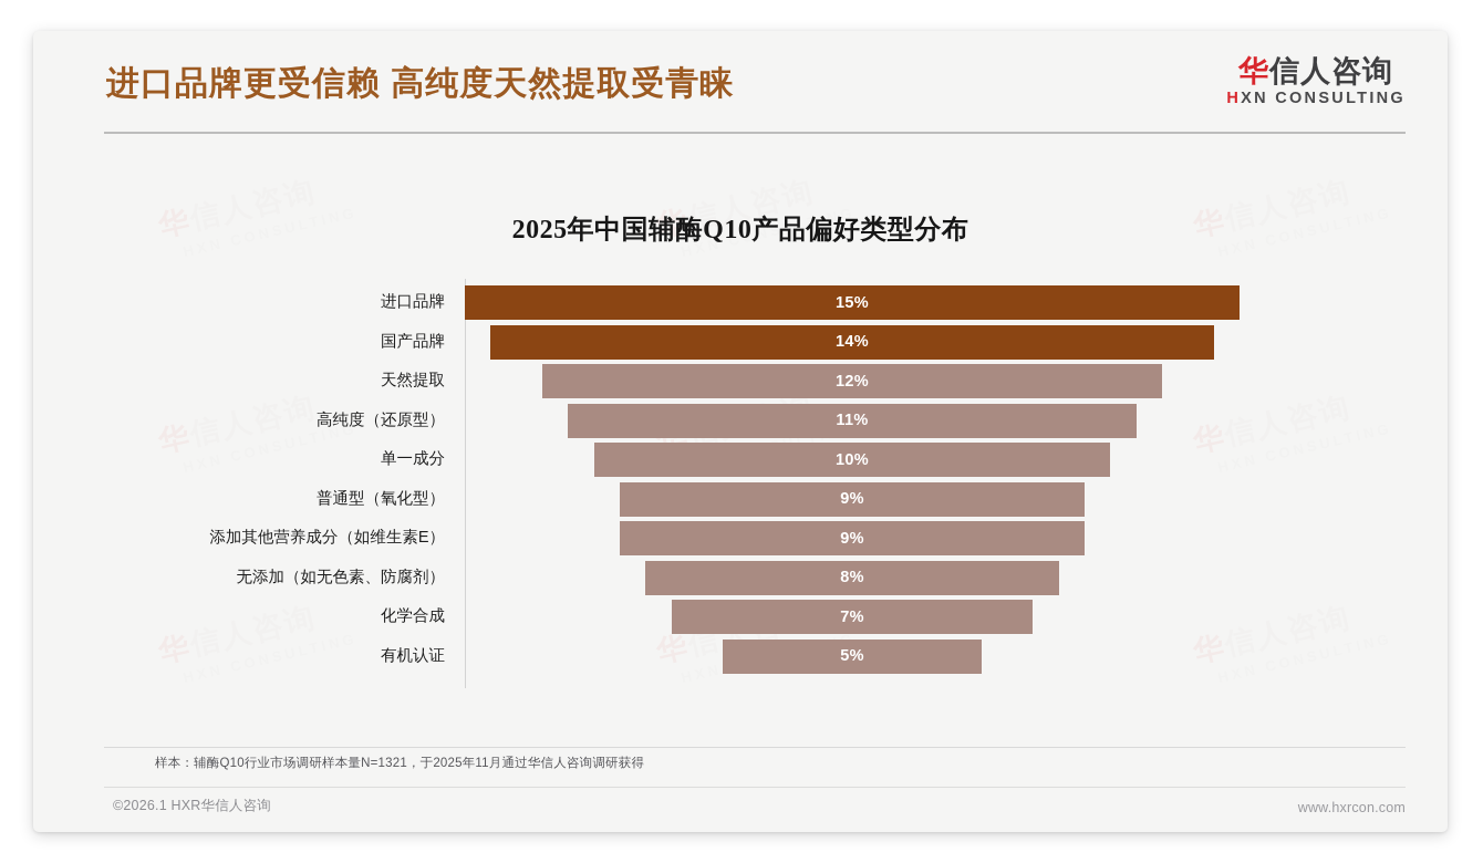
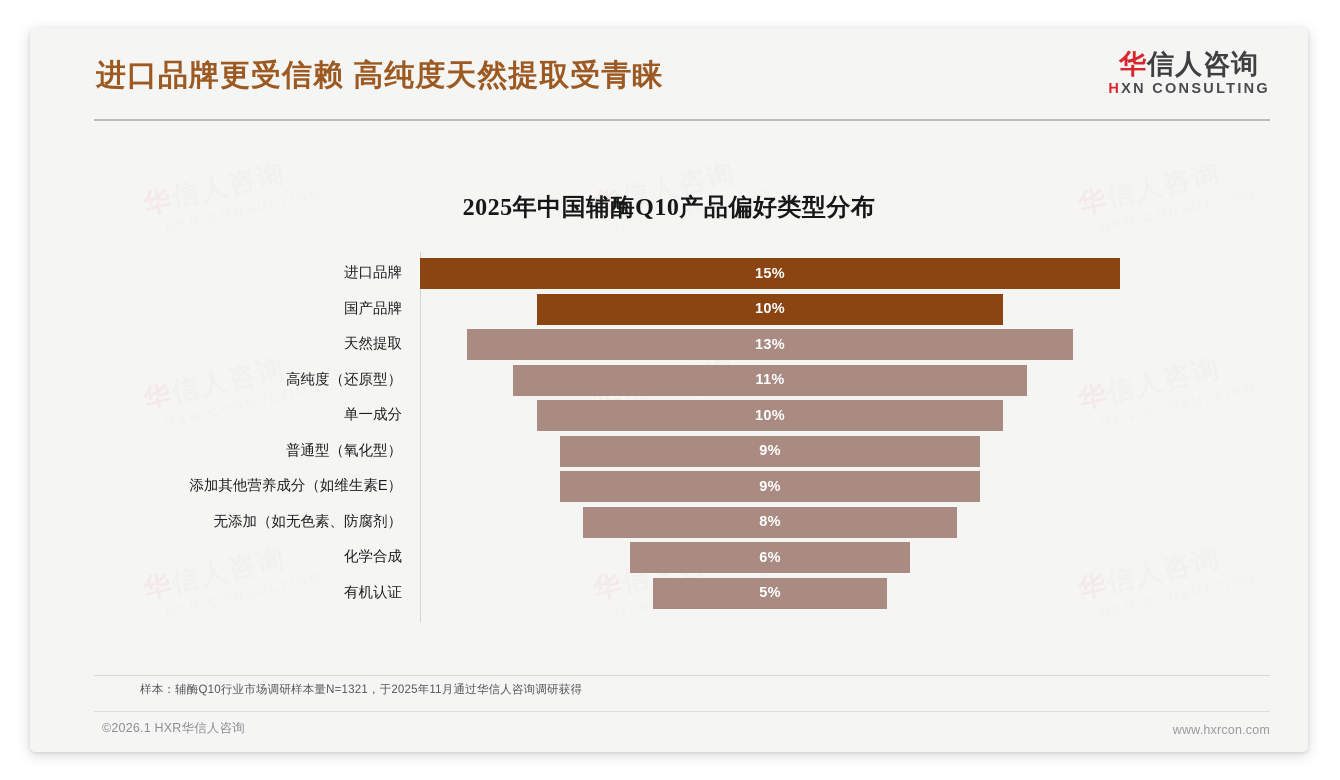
国产品牌: 14% -> 10%
天然提取: 12% -> 13%
化学合成: 7% -> 6%
